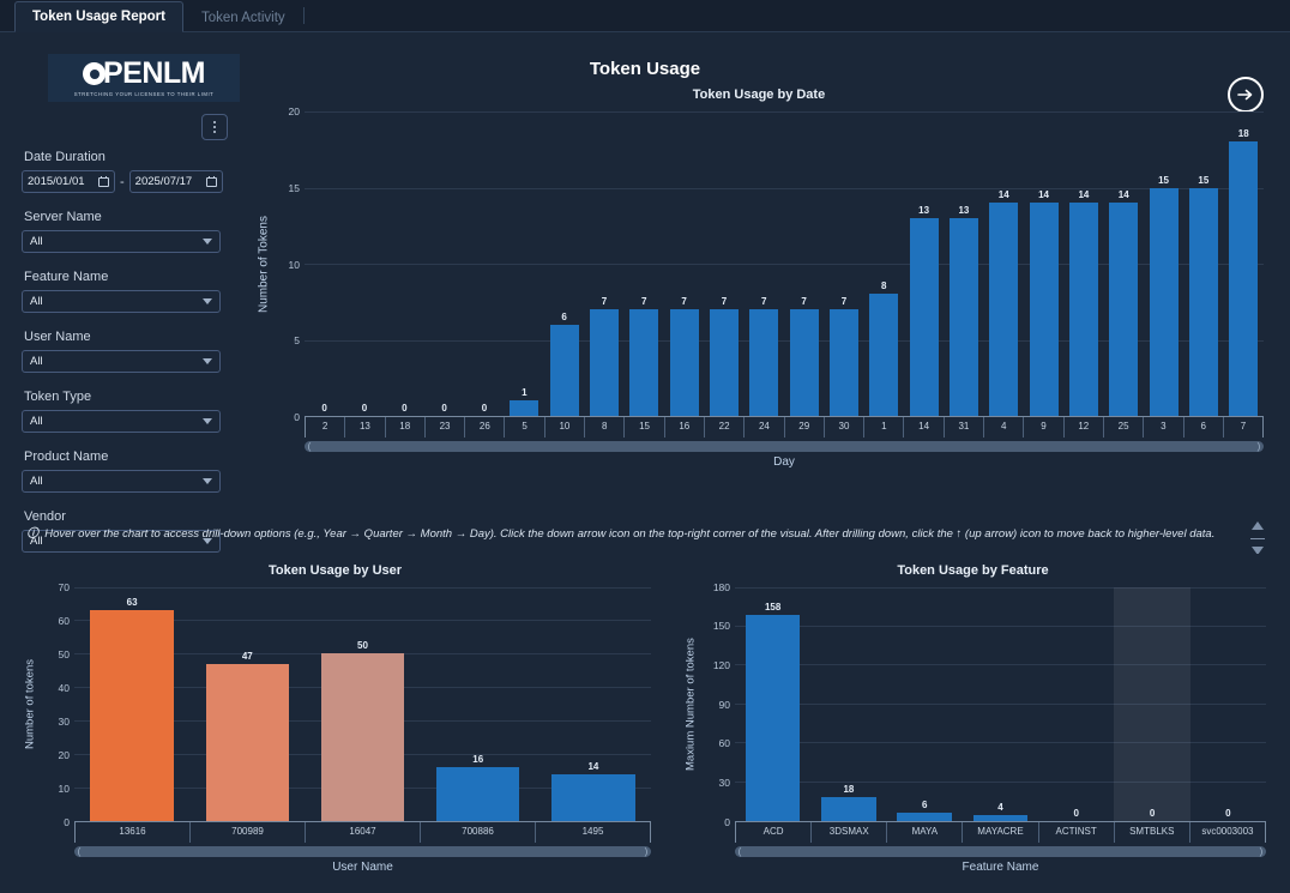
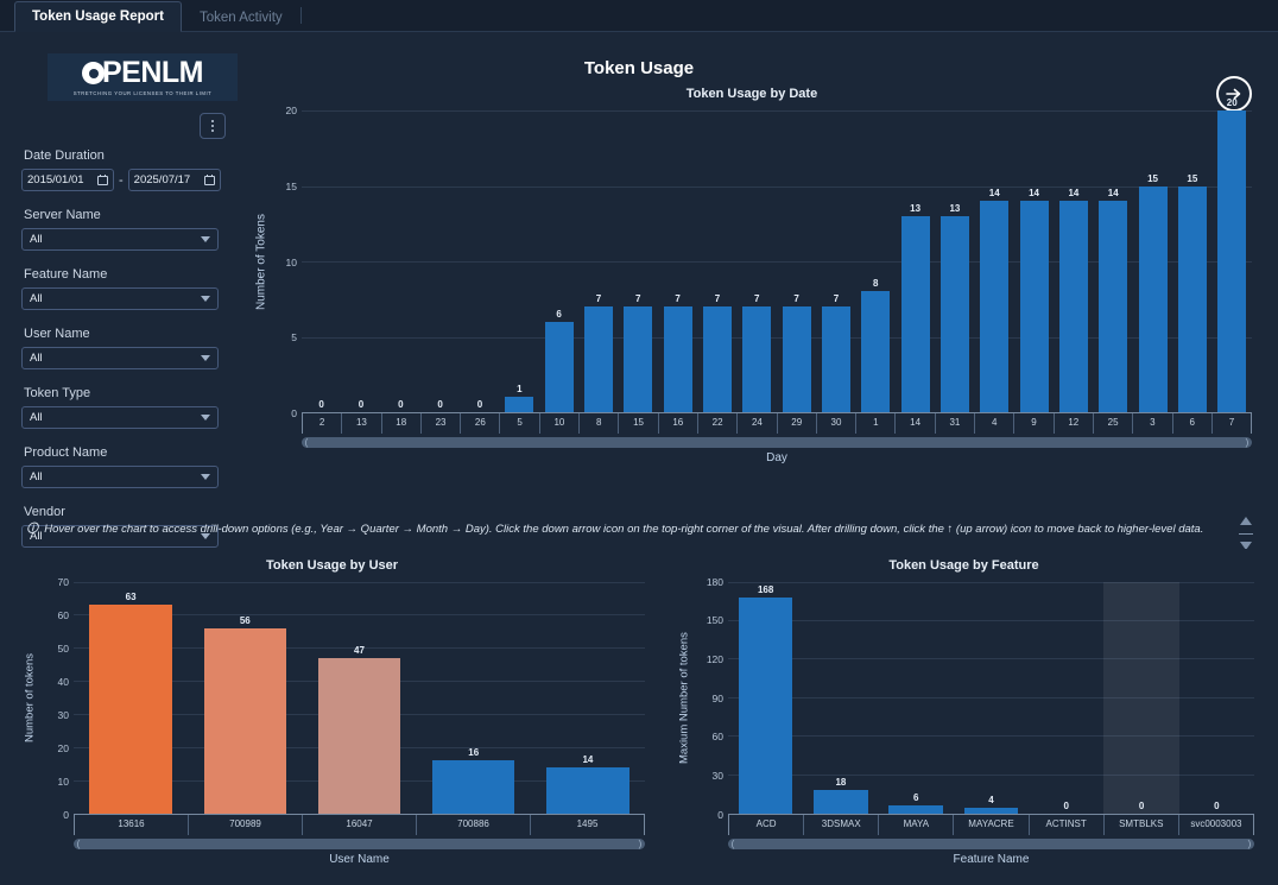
Token Usage by Date/7: 18 -> 20
Token Usage by User/700989: 47 -> 56
Token Usage by User/16047: 50 -> 47
Token Usage by Feature/ACD: 158 -> 168
